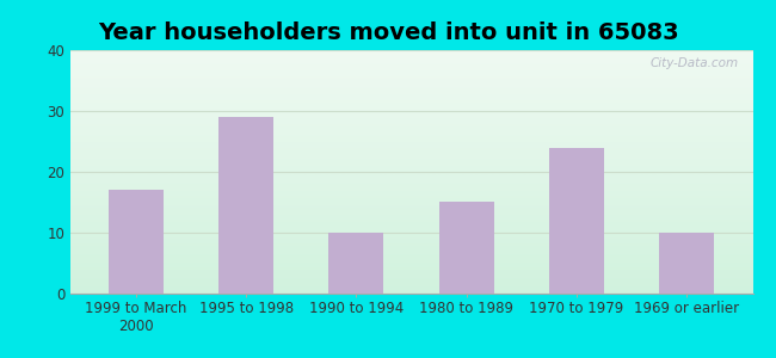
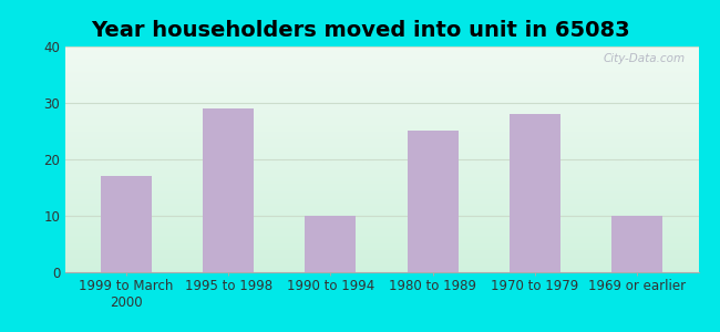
1980 to 1989: 15 -> 25
1970 to 1979: 24 -> 28
